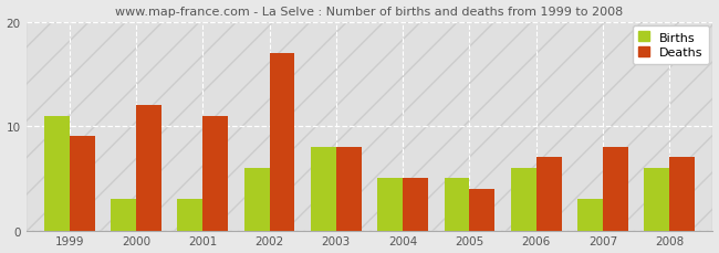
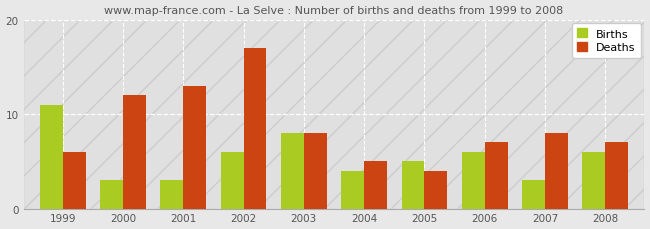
Deaths/1999: 9 -> 6
Deaths/2001: 11 -> 13
Births/2004: 5 -> 4
